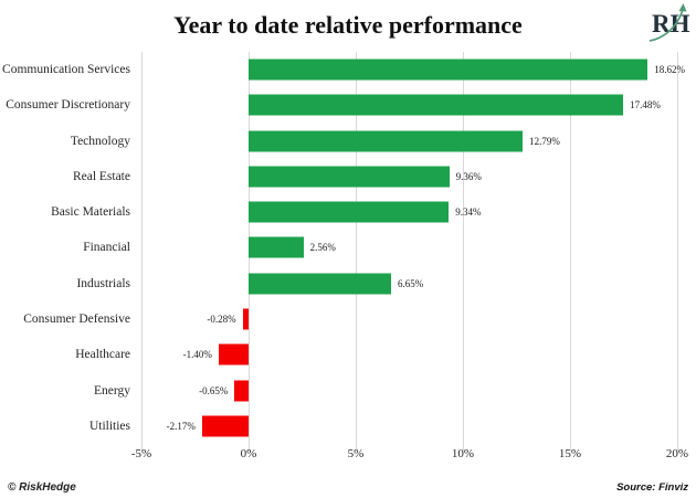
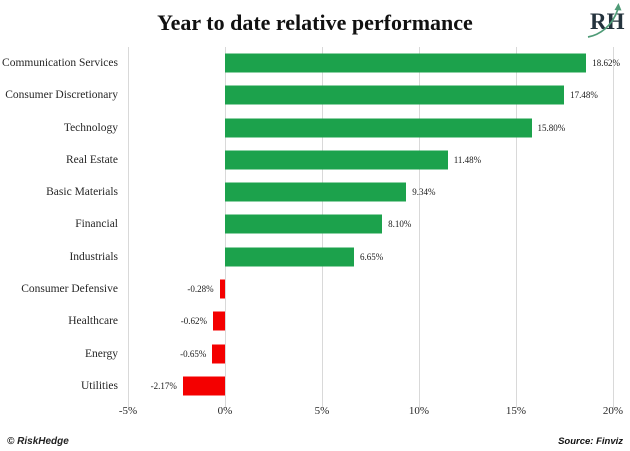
Technology: 12.79% -> 15.80%
Real Estate: 9.36% -> 11.48%
Financial: 2.56% -> 8.10%
Healthcare: -1.40% -> -0.62%
